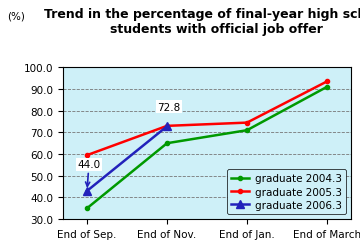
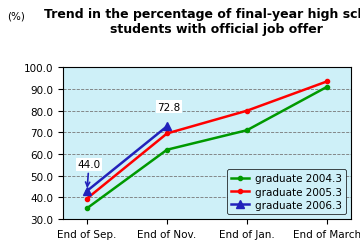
graduate 2005.3/End of Sep.: 59.5 -> 39.5
graduate 2004.3/End of Nov.: 65 -> 62
graduate 2005.3/End of Nov.: 73.0 -> 69.5
graduate 2005.3/End of Jan.: 74.5 -> 80.0
